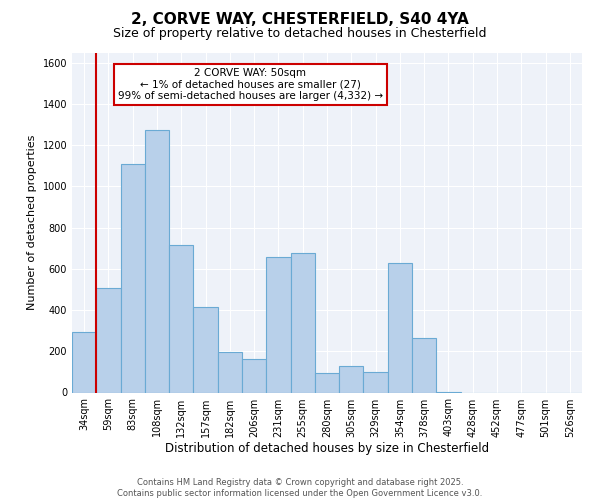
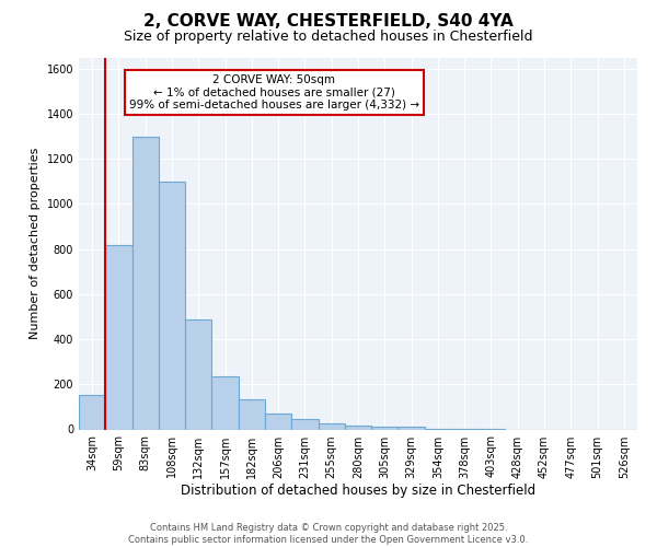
34sqm: 295 -> 155
59sqm: 505 -> 820
83sqm: 1110 -> 1300
108sqm: 1275 -> 1100
132sqm: 715 -> 490
157sqm: 415 -> 235
182sqm: 195 -> 135
206sqm: 165 -> 70
231sqm: 660 -> 45
255sqm: 675 -> 25
280sqm: 95 -> 15
305sqm: 130 -> 10
329sqm: 100 -> 12
354sqm: 630 -> 3
378sqm: 265 -> 3
